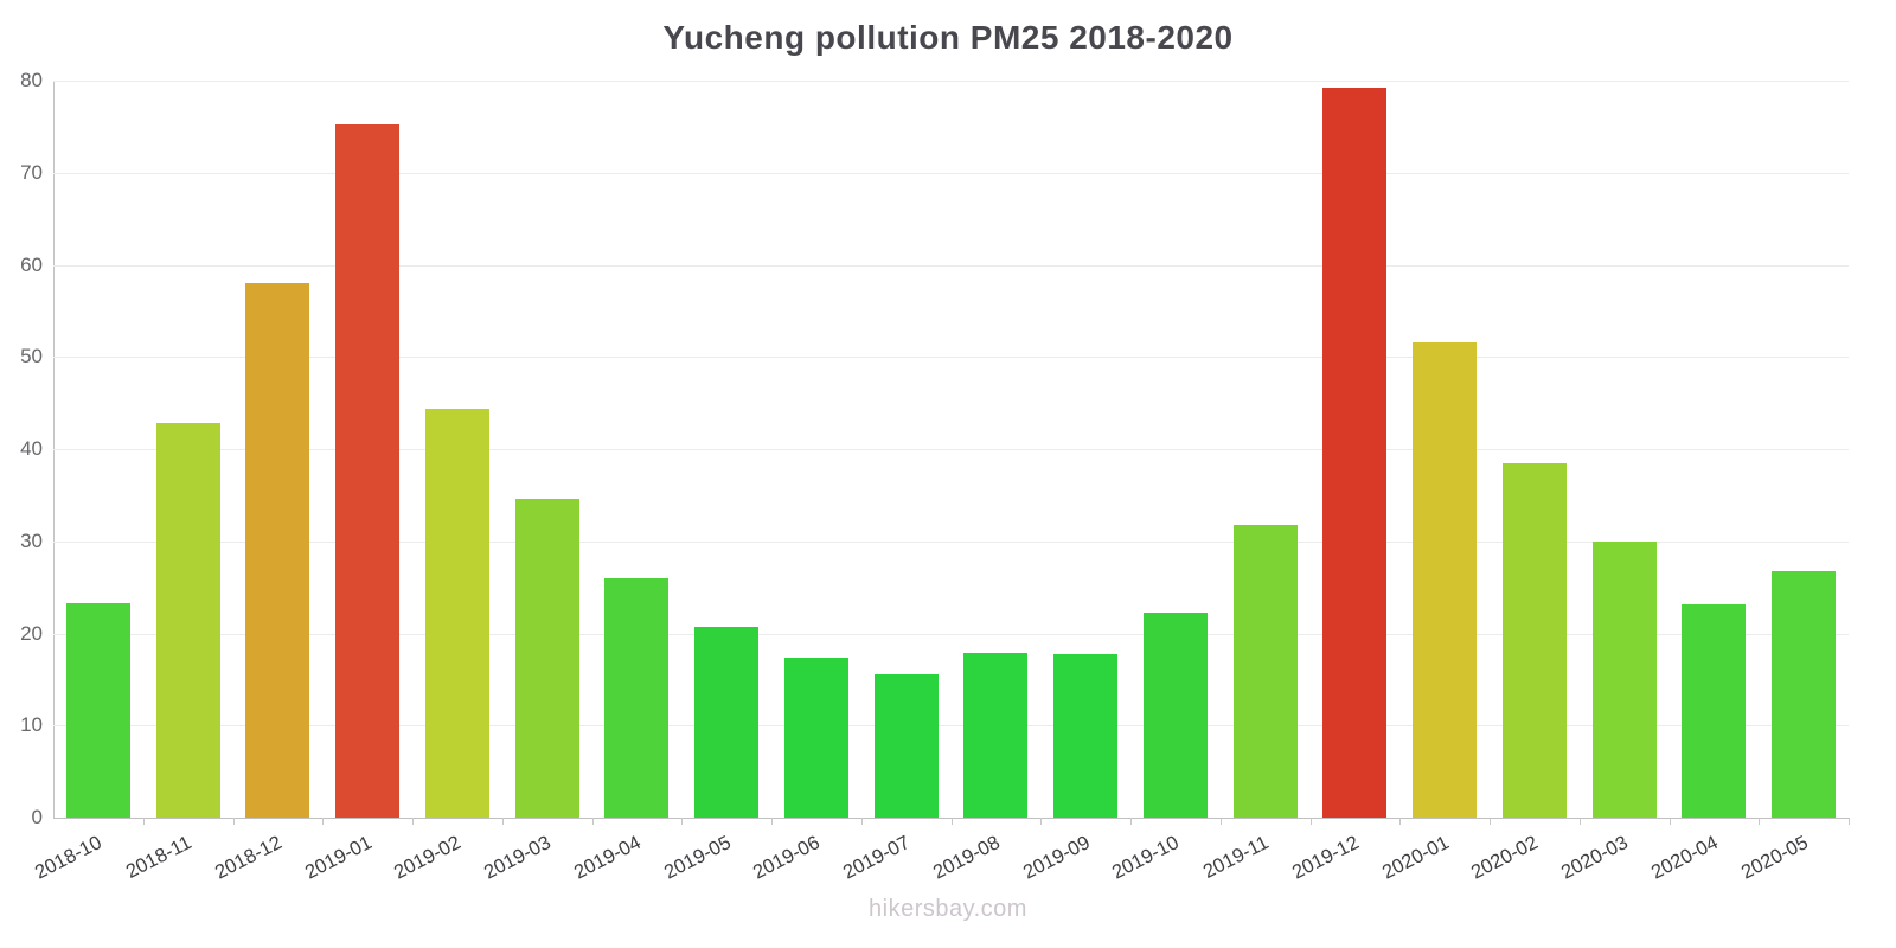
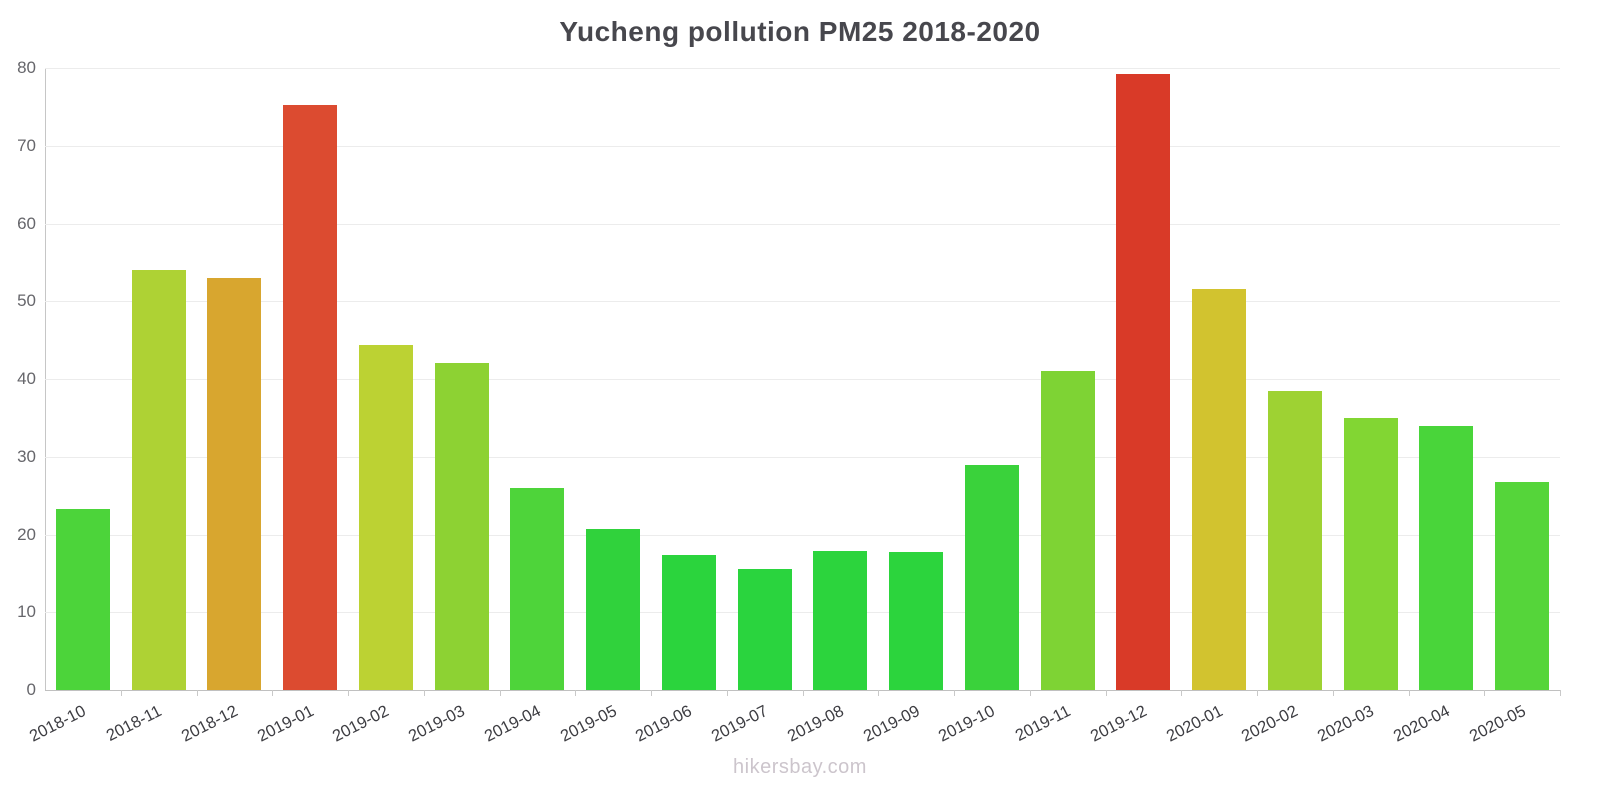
2018-11: 43 -> 54
2018-12: 58 -> 53
2019-03: 35 -> 42
2019-10: 22 -> 29
2019-11: 32 -> 41
2020-03: 30 -> 35
2020-04: 23 -> 34
